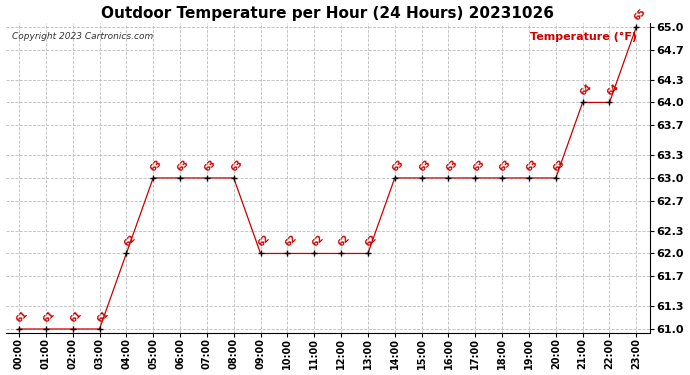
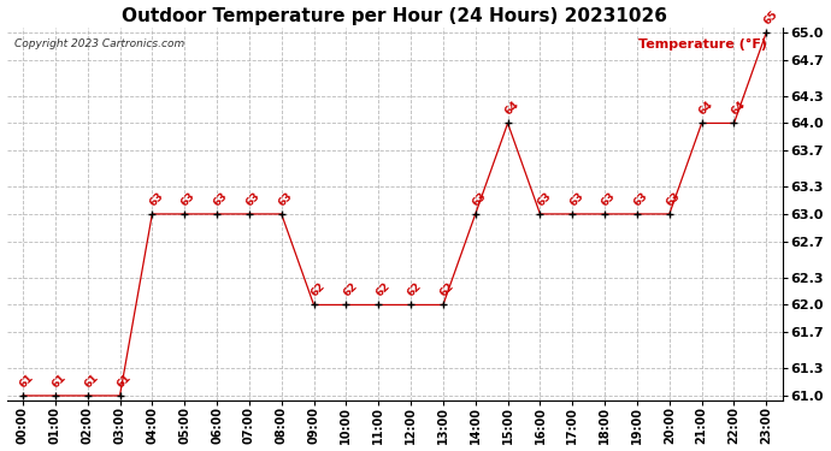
04:00: 62 -> 63
15:00: 63 -> 64
